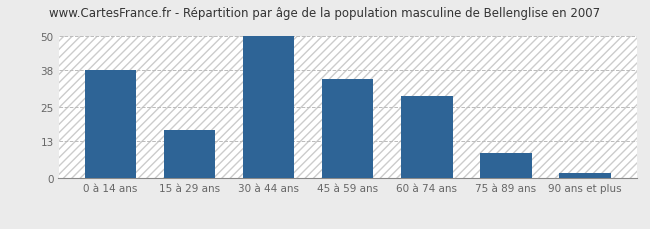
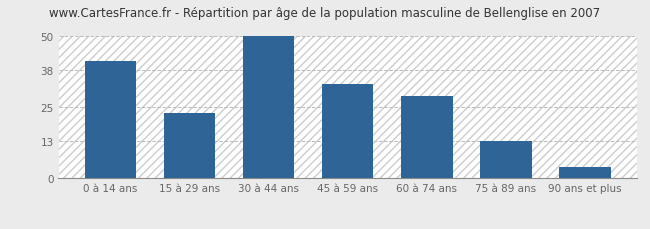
0 à 14 ans: 38 -> 41
15 à 29 ans: 17 -> 23
45 à 59 ans: 35 -> 33
75 à 89 ans: 9 -> 13
90 ans et plus: 2 -> 4
